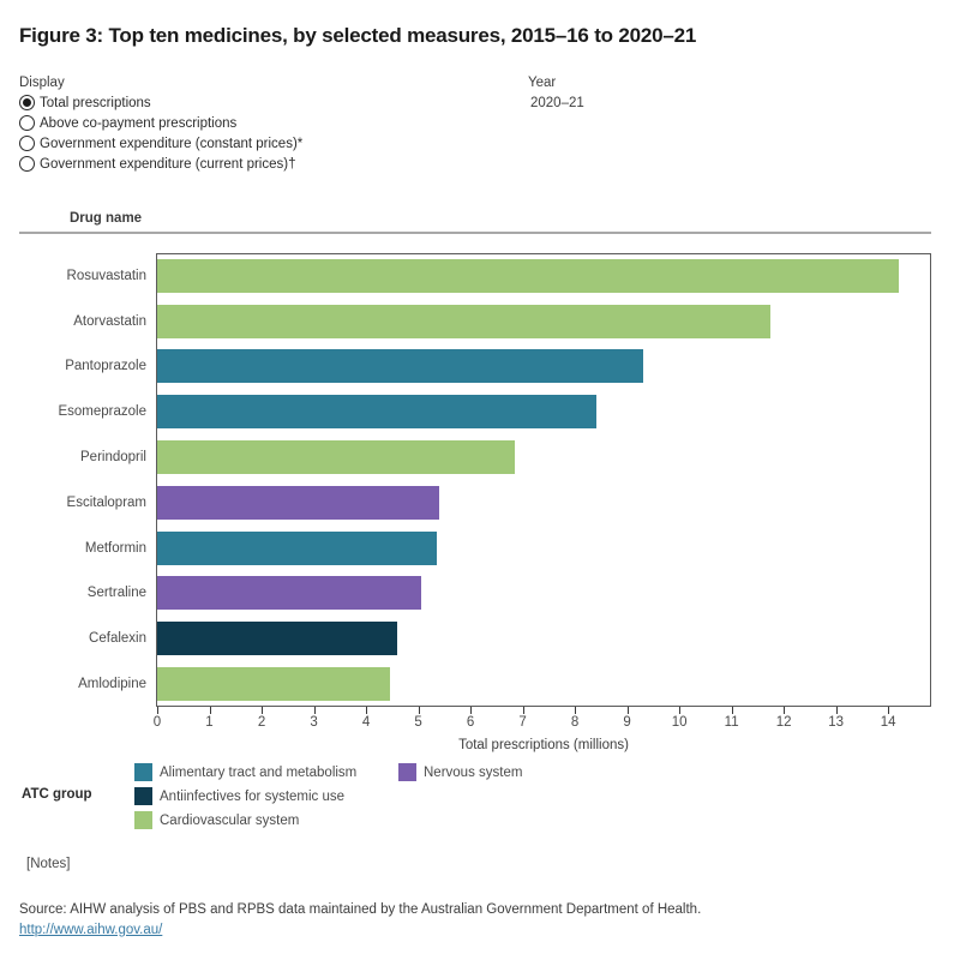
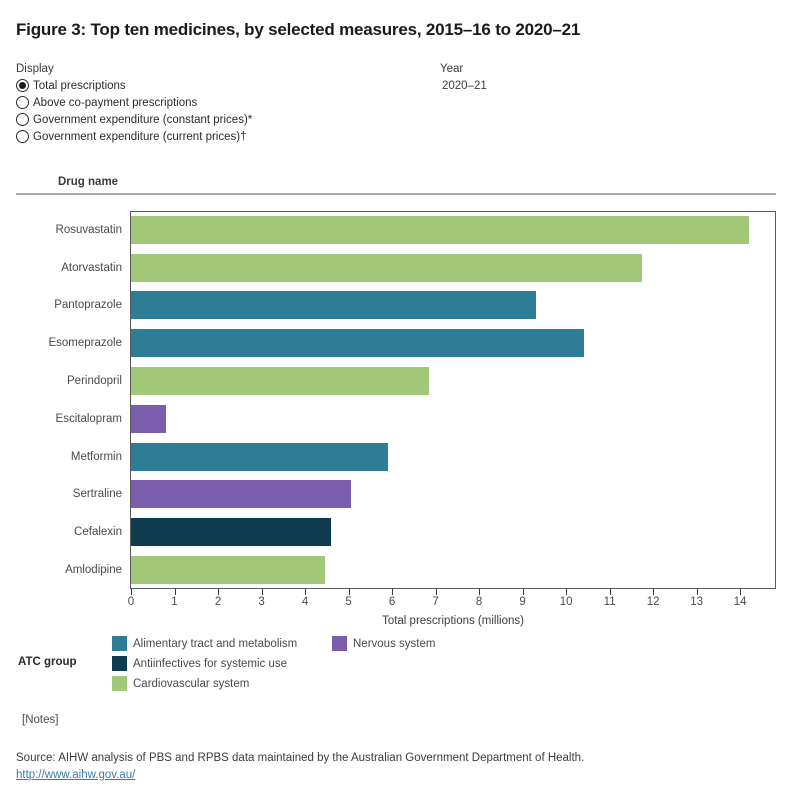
Esomeprazole: 8.4 -> 10.4
Escitalopram: 5.4 -> 0.8
Metformin: 5.3 -> 5.9
